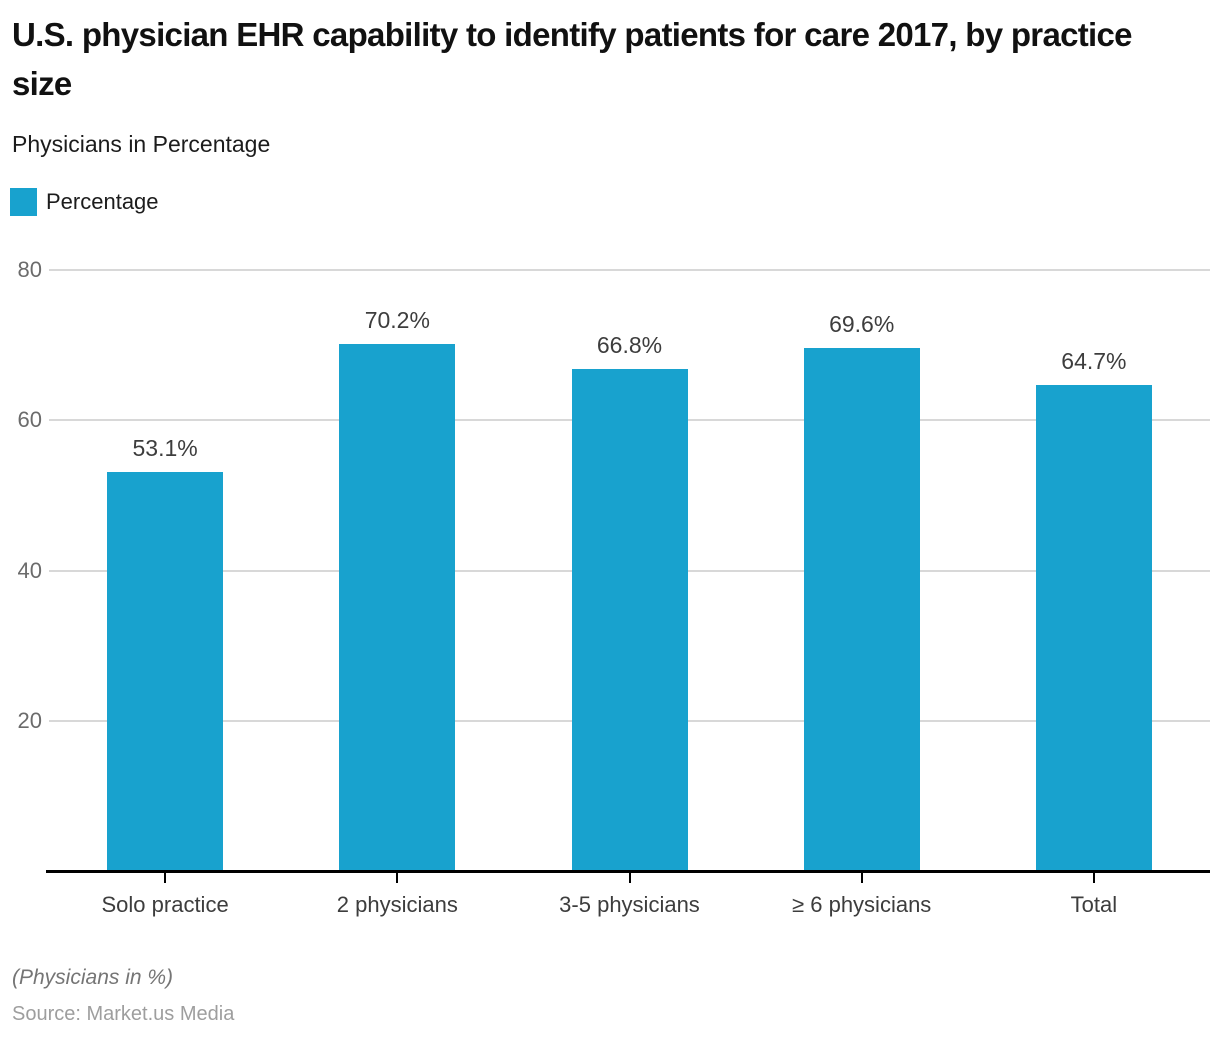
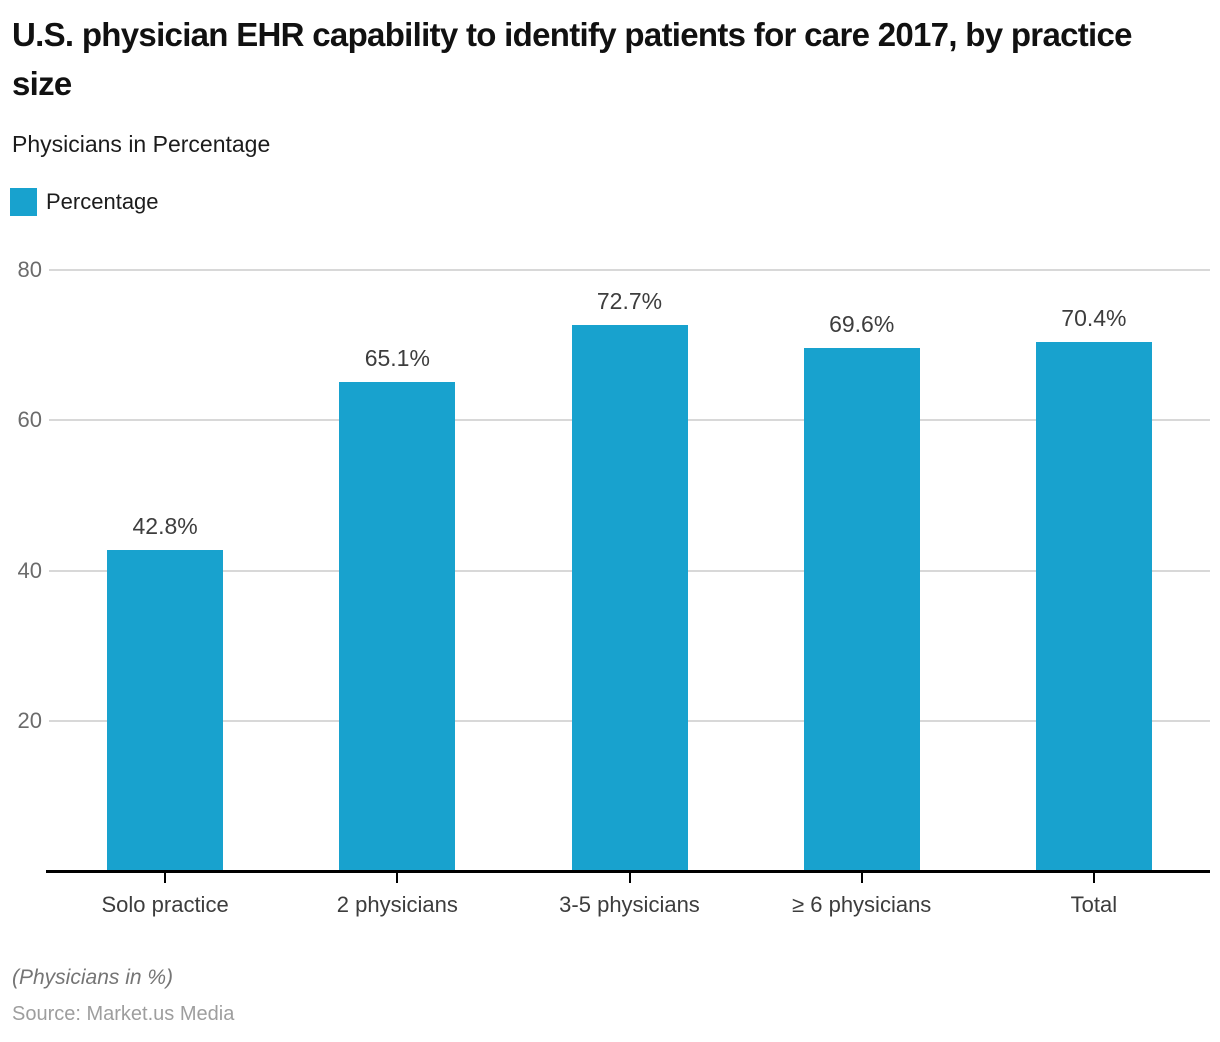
Solo practice: 53.1% -> 42.8%
2 physicians: 70.2% -> 65.1%
3-5 physicians: 66.8% -> 72.7%
Total: 64.7% -> 70.4%
